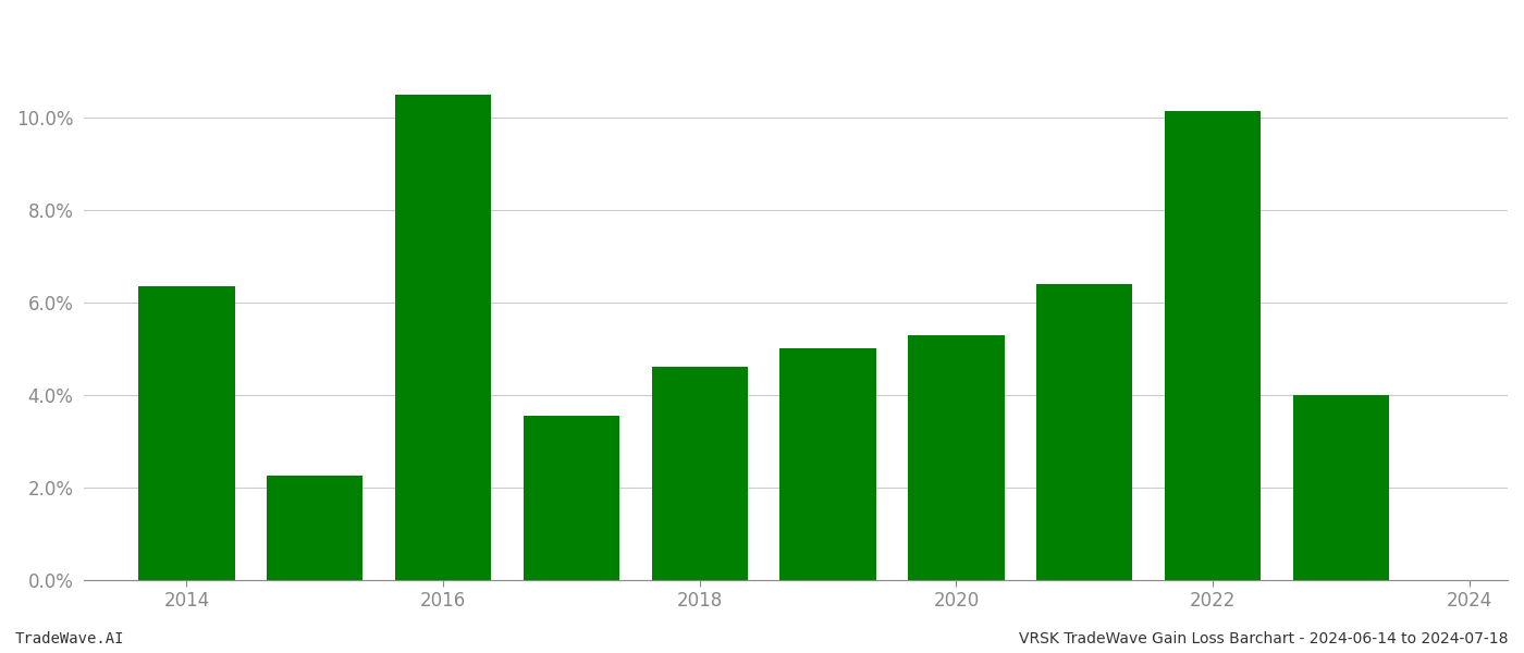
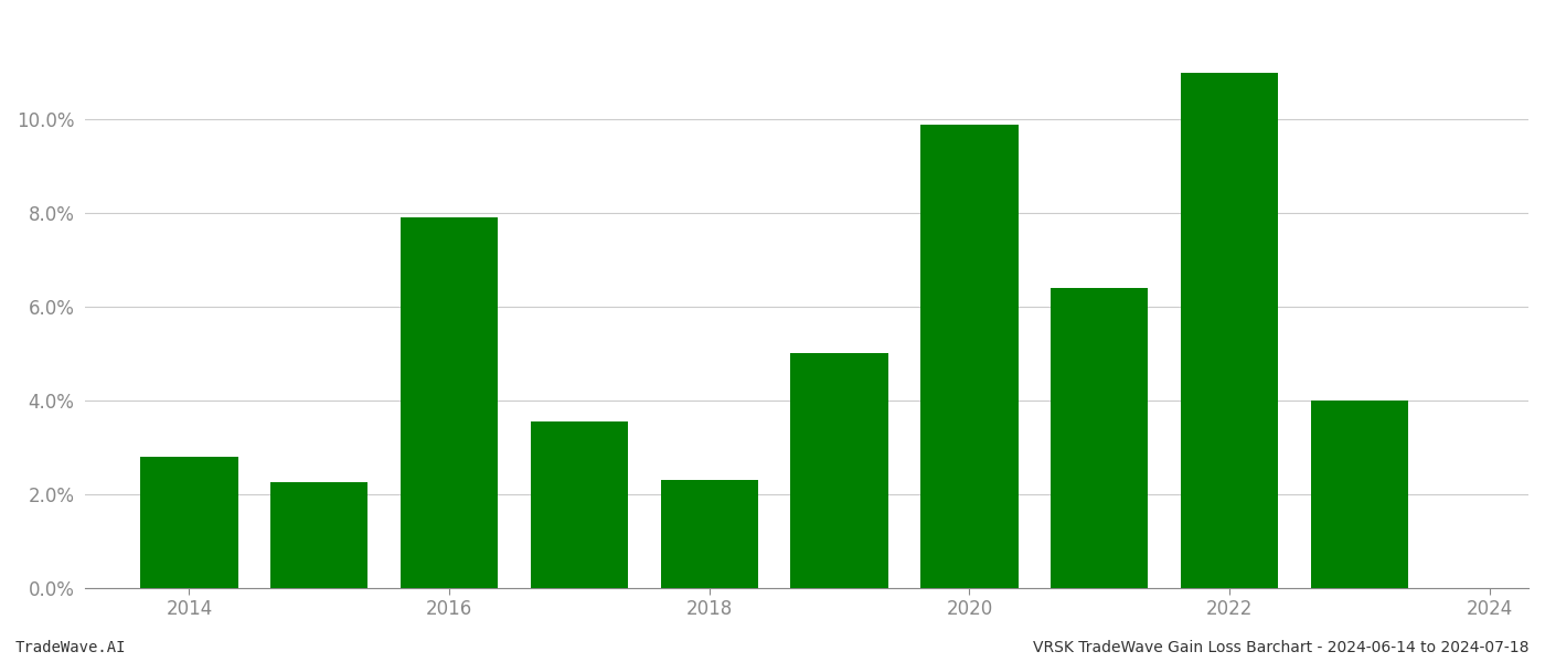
2014: 6.35% -> 2.80%
2016: 10.50% -> 7.90%
2018: 4.60% -> 2.30%
2020: 5.30% -> 9.90%
2022: 10.15% -> 11.00%
